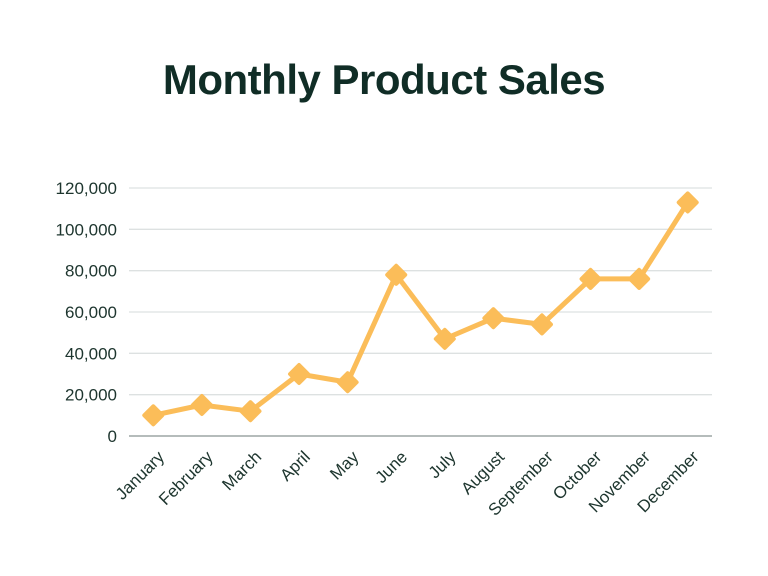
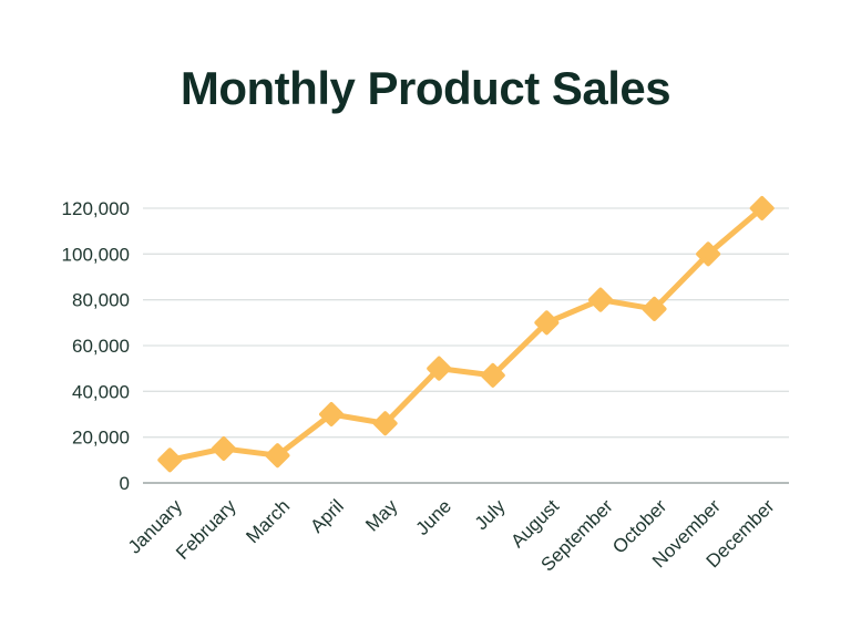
June: 78000 -> 50000
August: 57000 -> 70000
September: 54000 -> 80000
November: 76000 -> 100000
December: 113000 -> 120000
